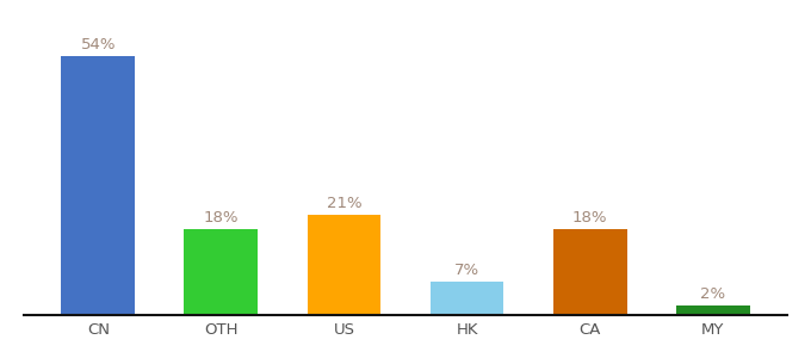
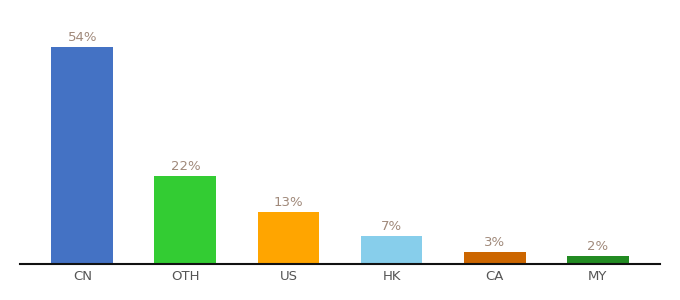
OTH: 18% -> 22%
US: 21% -> 13%
CA: 18% -> 3%
